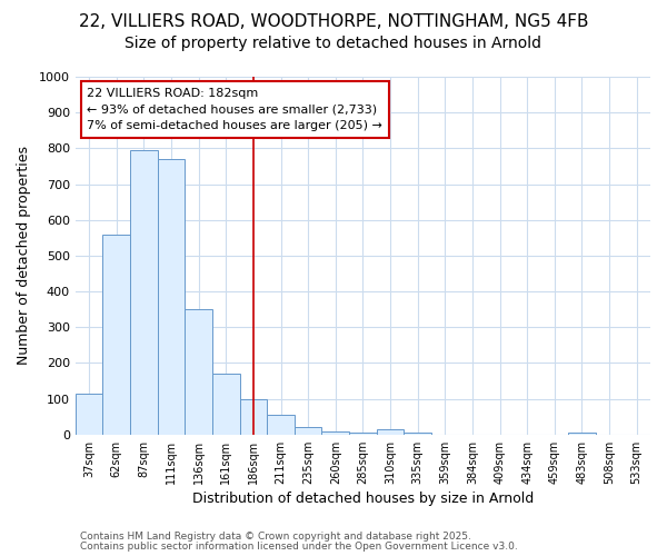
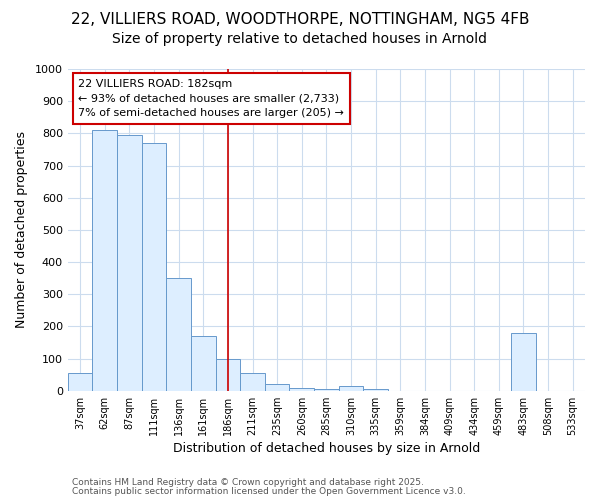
37sqm: 115 -> 55
62sqm: 560 -> 810
483sqm: 5 -> 180
